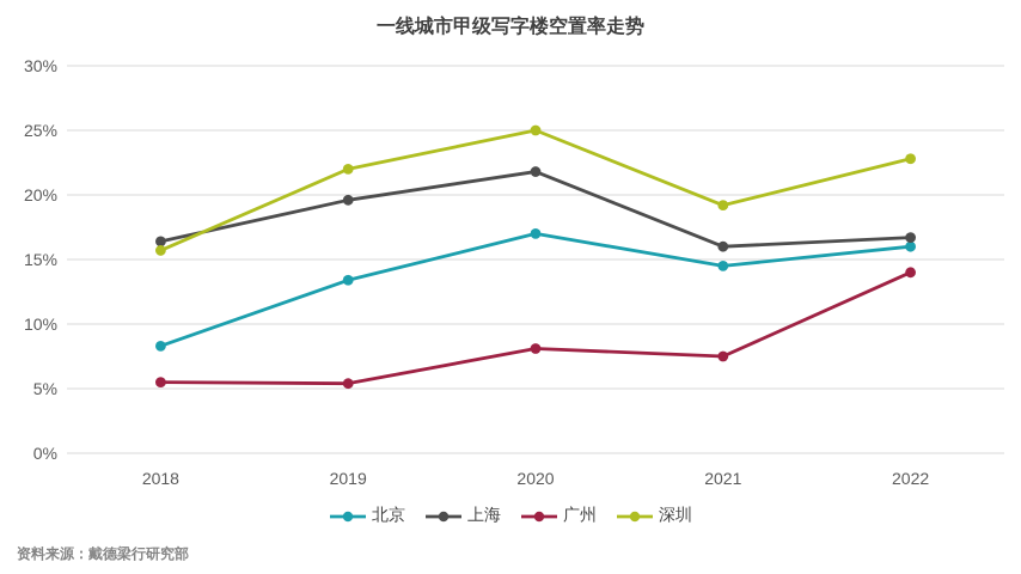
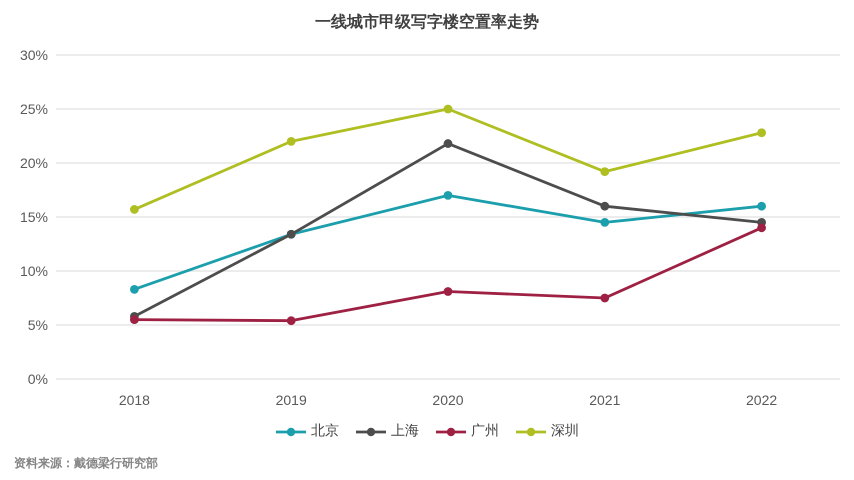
上海/2018: 16.4% -> 5.8%
上海/2019: 19.6% -> 13.4%
上海/2022: 16.7% -> 14.5%
